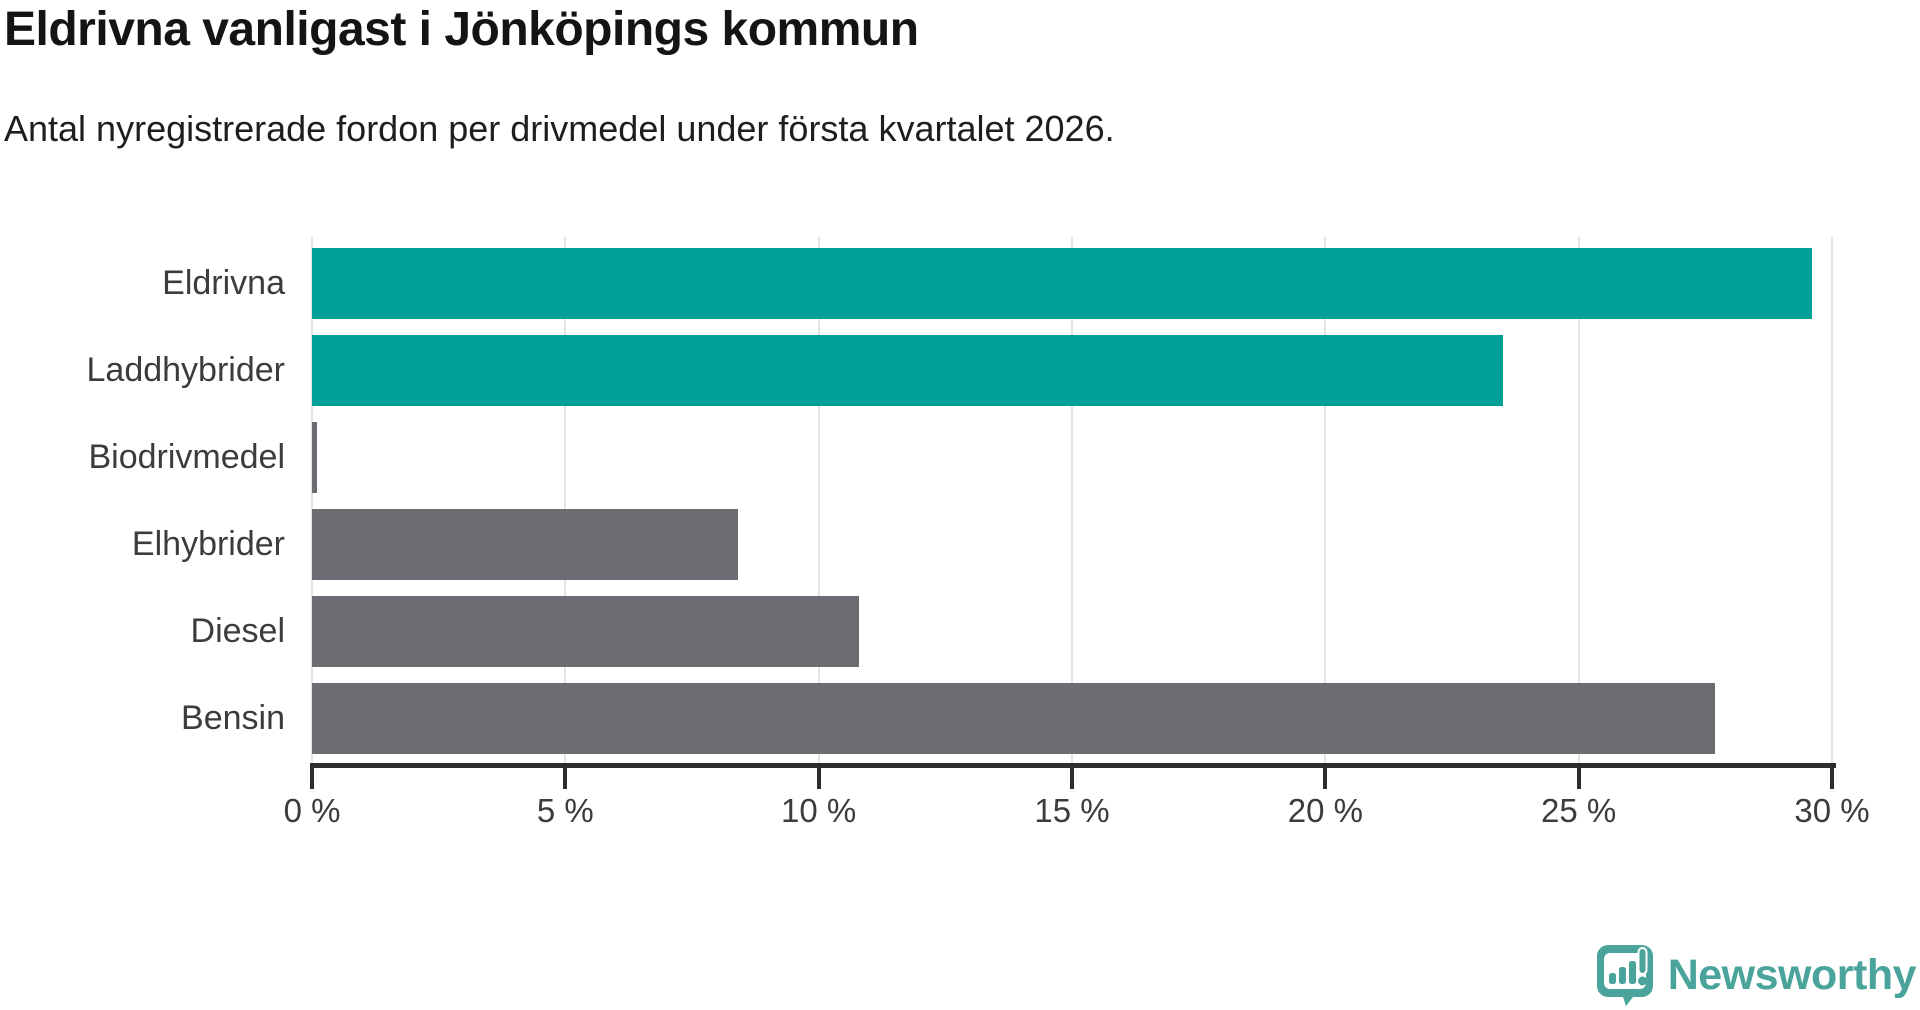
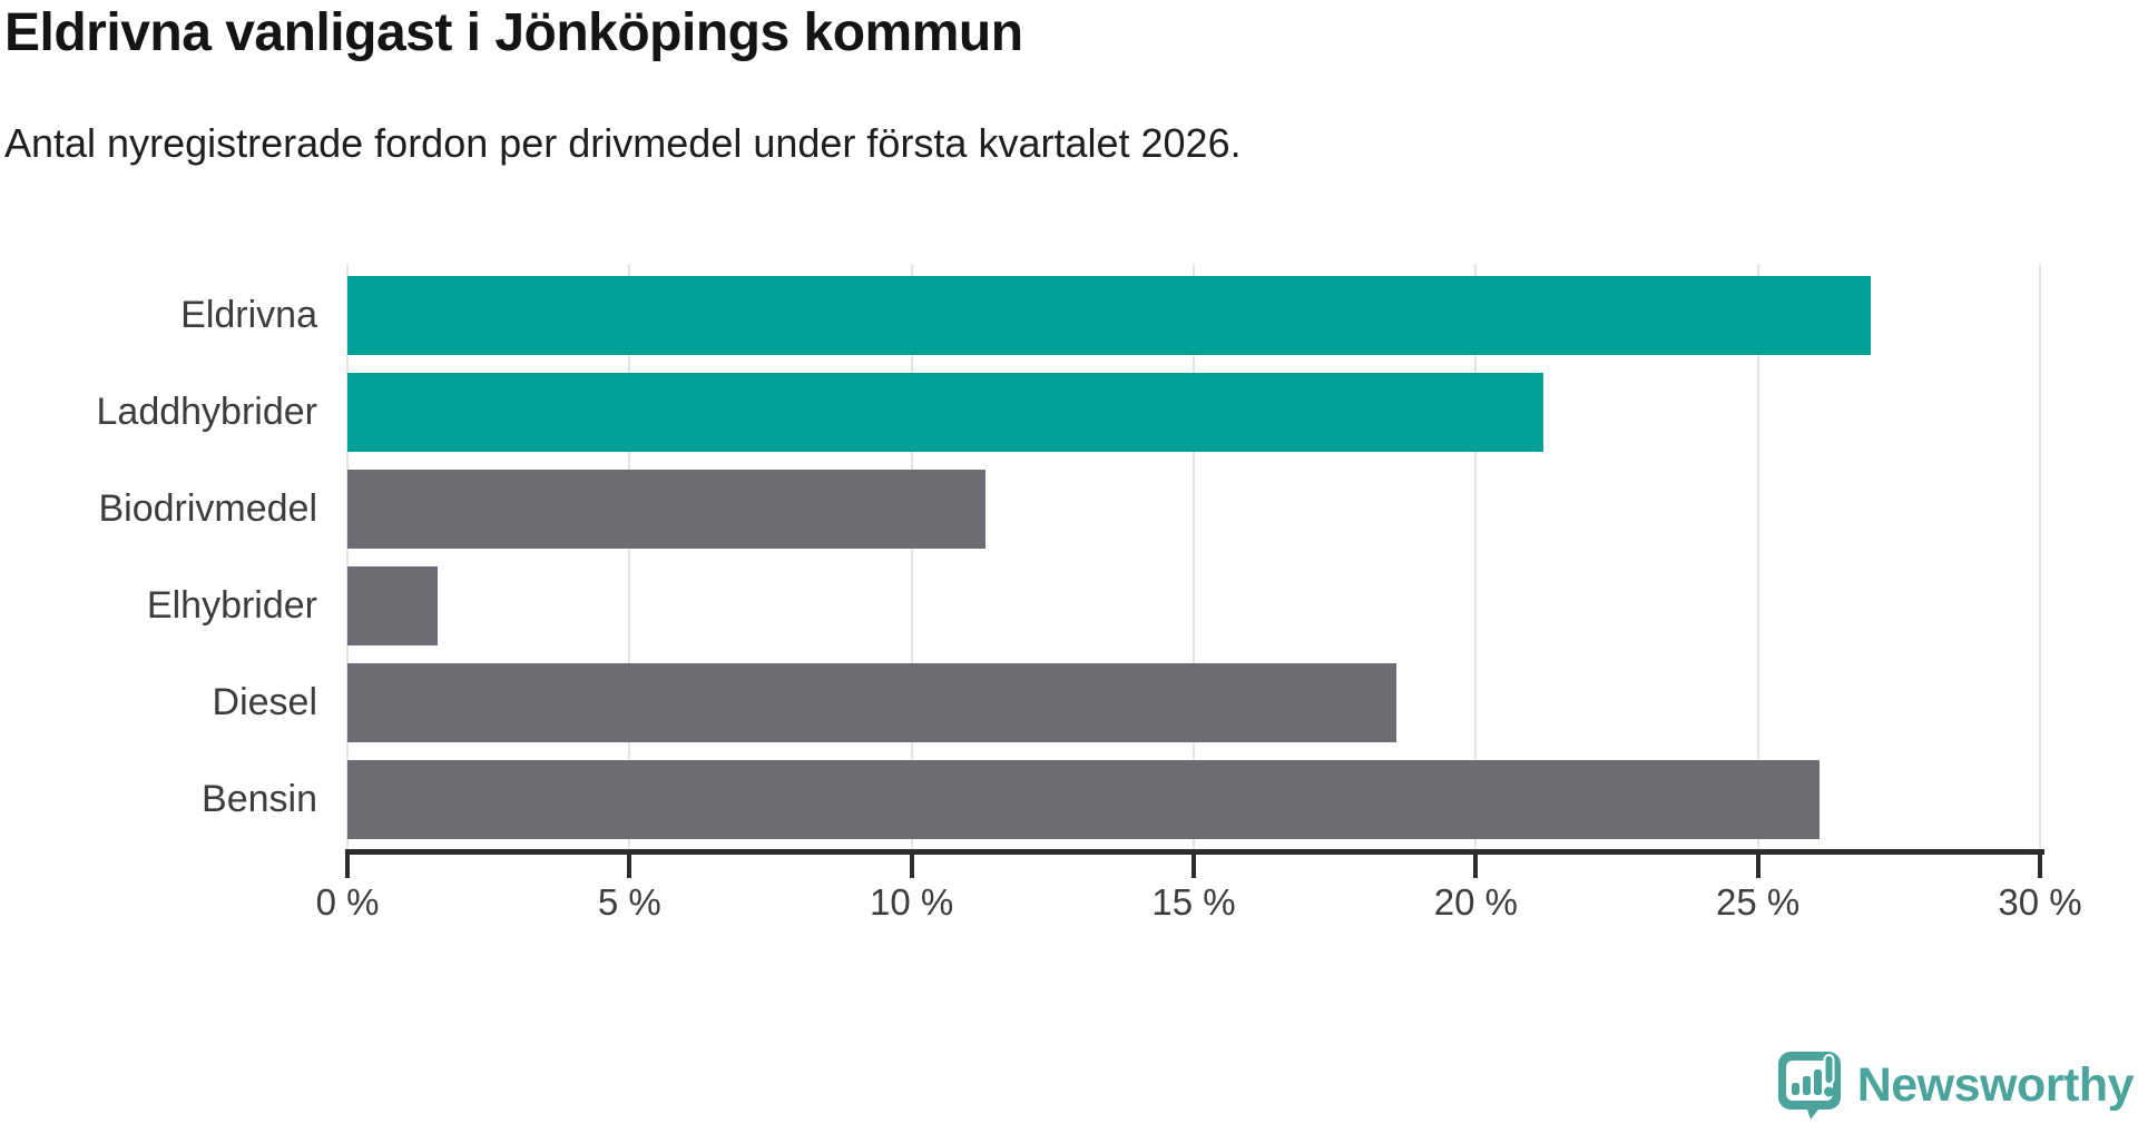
Eldrivna: 29.6% -> 27.0%
Laddhybrider: 23.5% -> 21.2%
Biodrivmedel: 0.1% -> 11.3%
Elhybrider: 8.4% -> 1.6%
Diesel: 10.8% -> 18.6%
Bensin: 27.7% -> 26.1%
